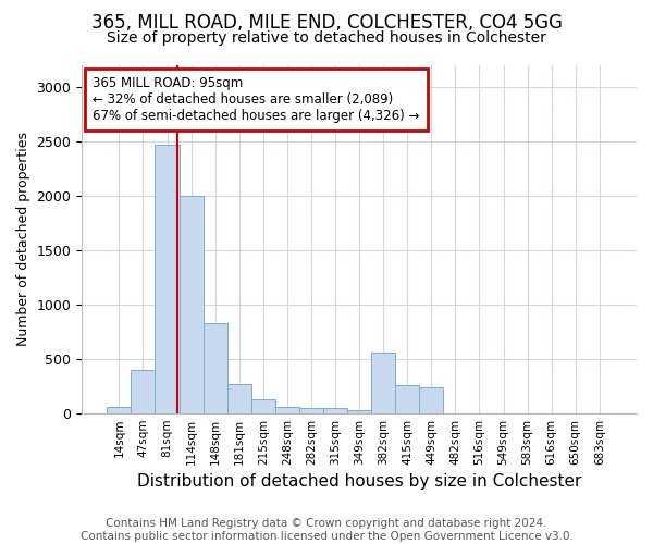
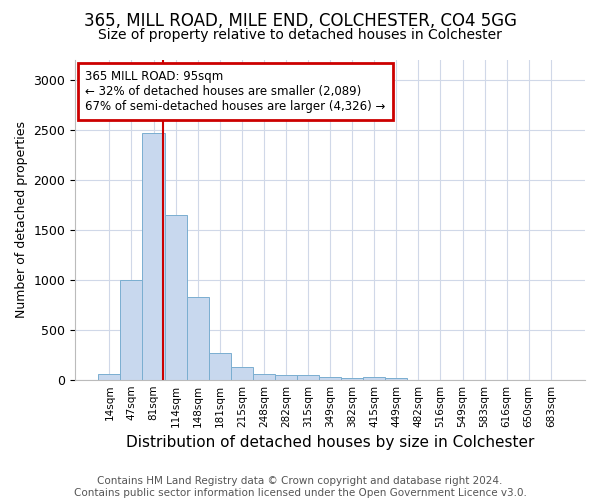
47sqm: 400 -> 1000
114sqm: 2000 -> 1650
382sqm: 560 -> 20
415sqm: 260 -> 20
449sqm: 240 -> 20
